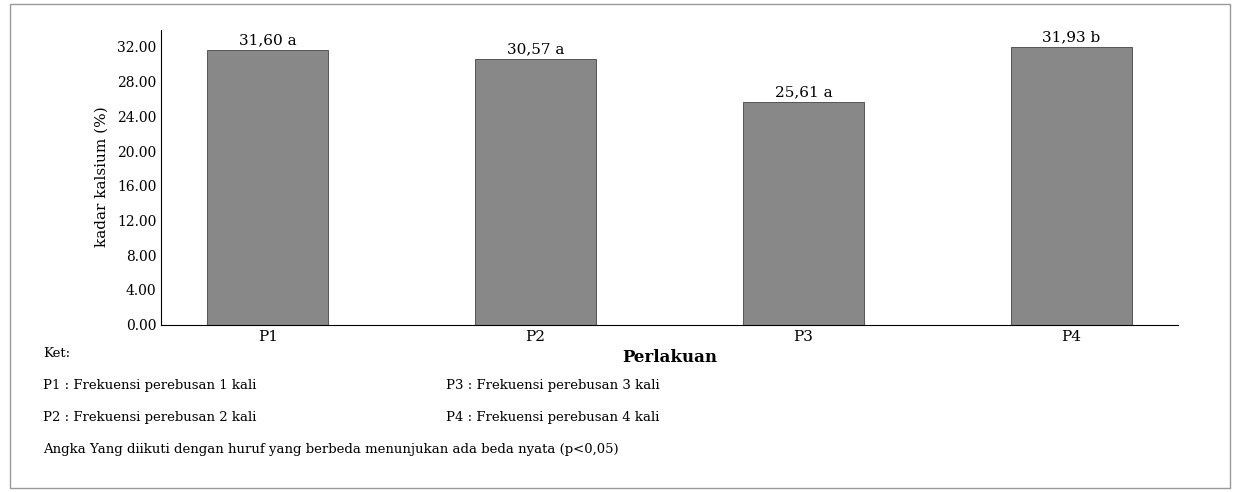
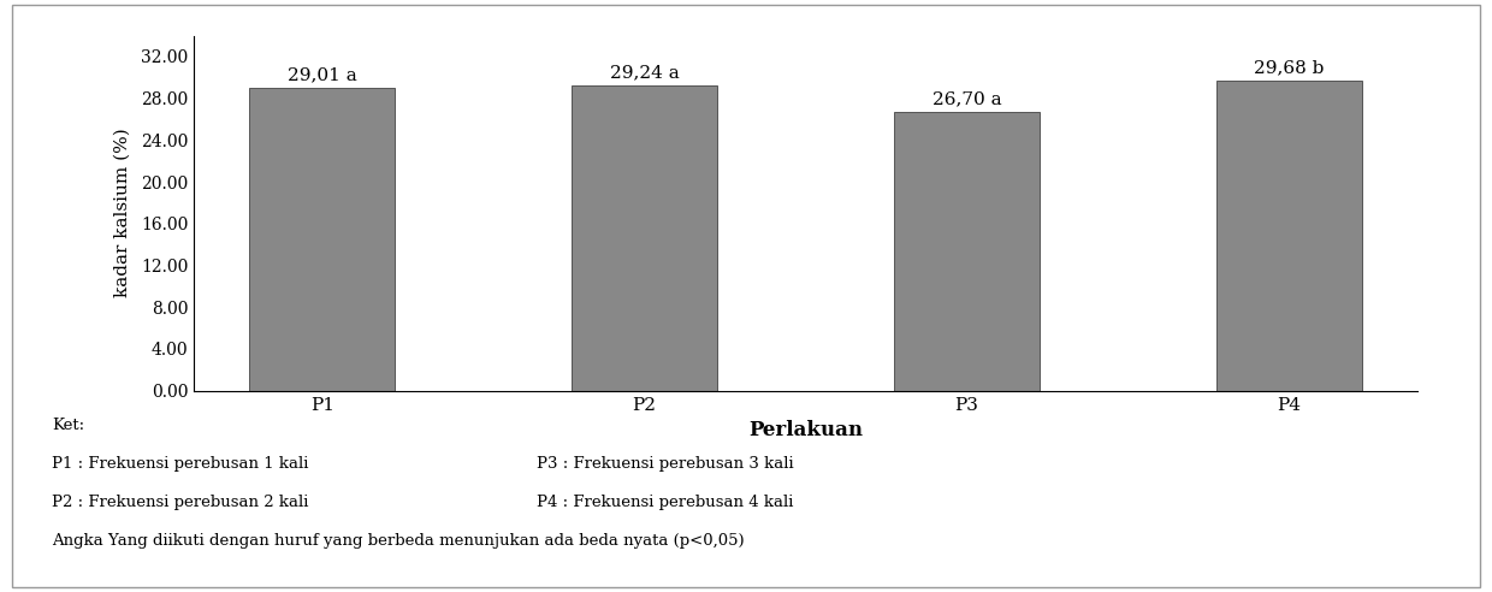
P1: 31,60 -> 29,01
P2: 30,57 -> 29,24
P3: 25,61 -> 26,70
P4: 31,93 -> 29,68
